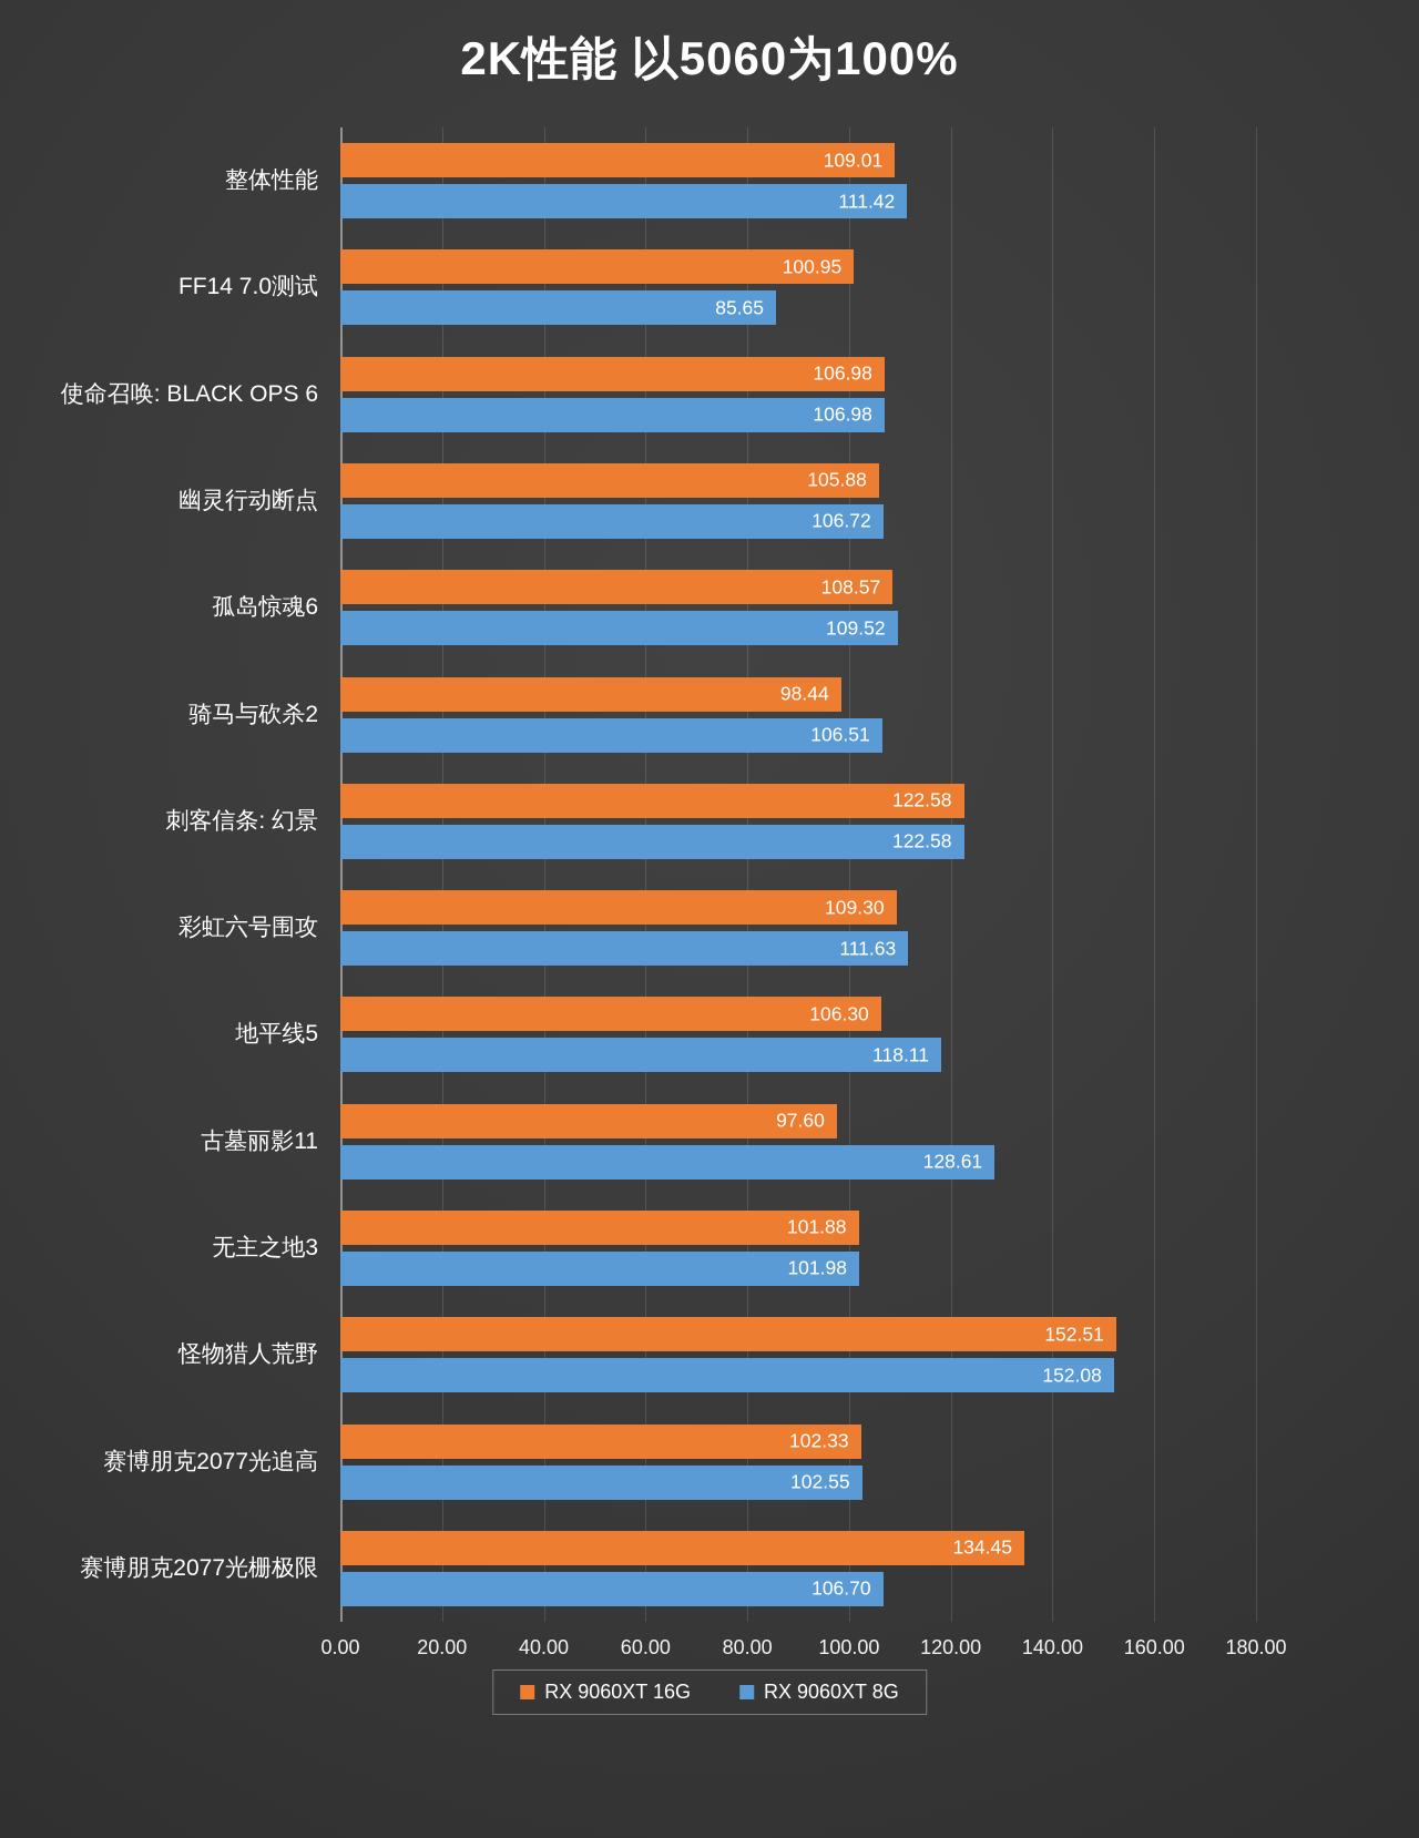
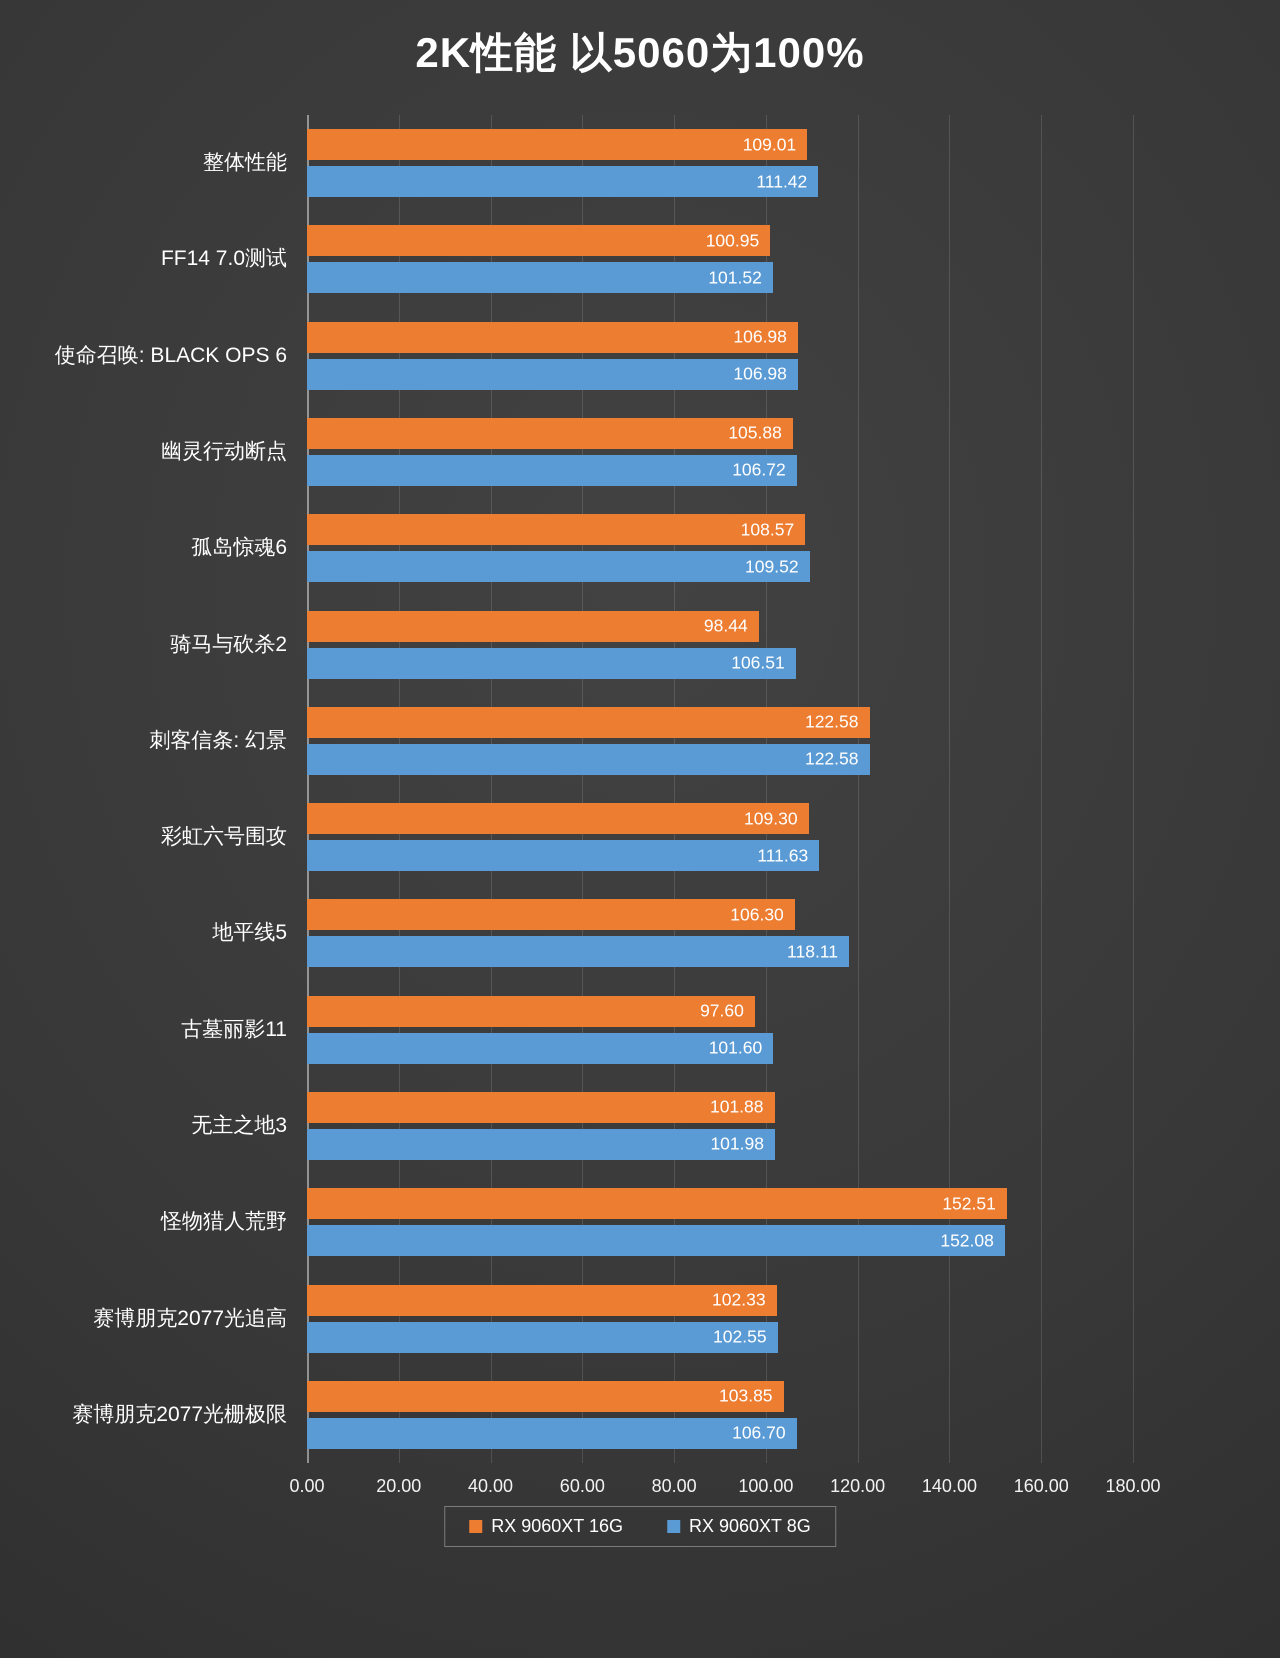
RX 9060XT 8G/FF14 7.0测试: 85.65 -> 101.52
RX 9060XT 8G/古墓丽影11: 128.61 -> 101.60
RX 9060XT 16G/赛博朋克2077光栅极限: 134.45 -> 103.85
